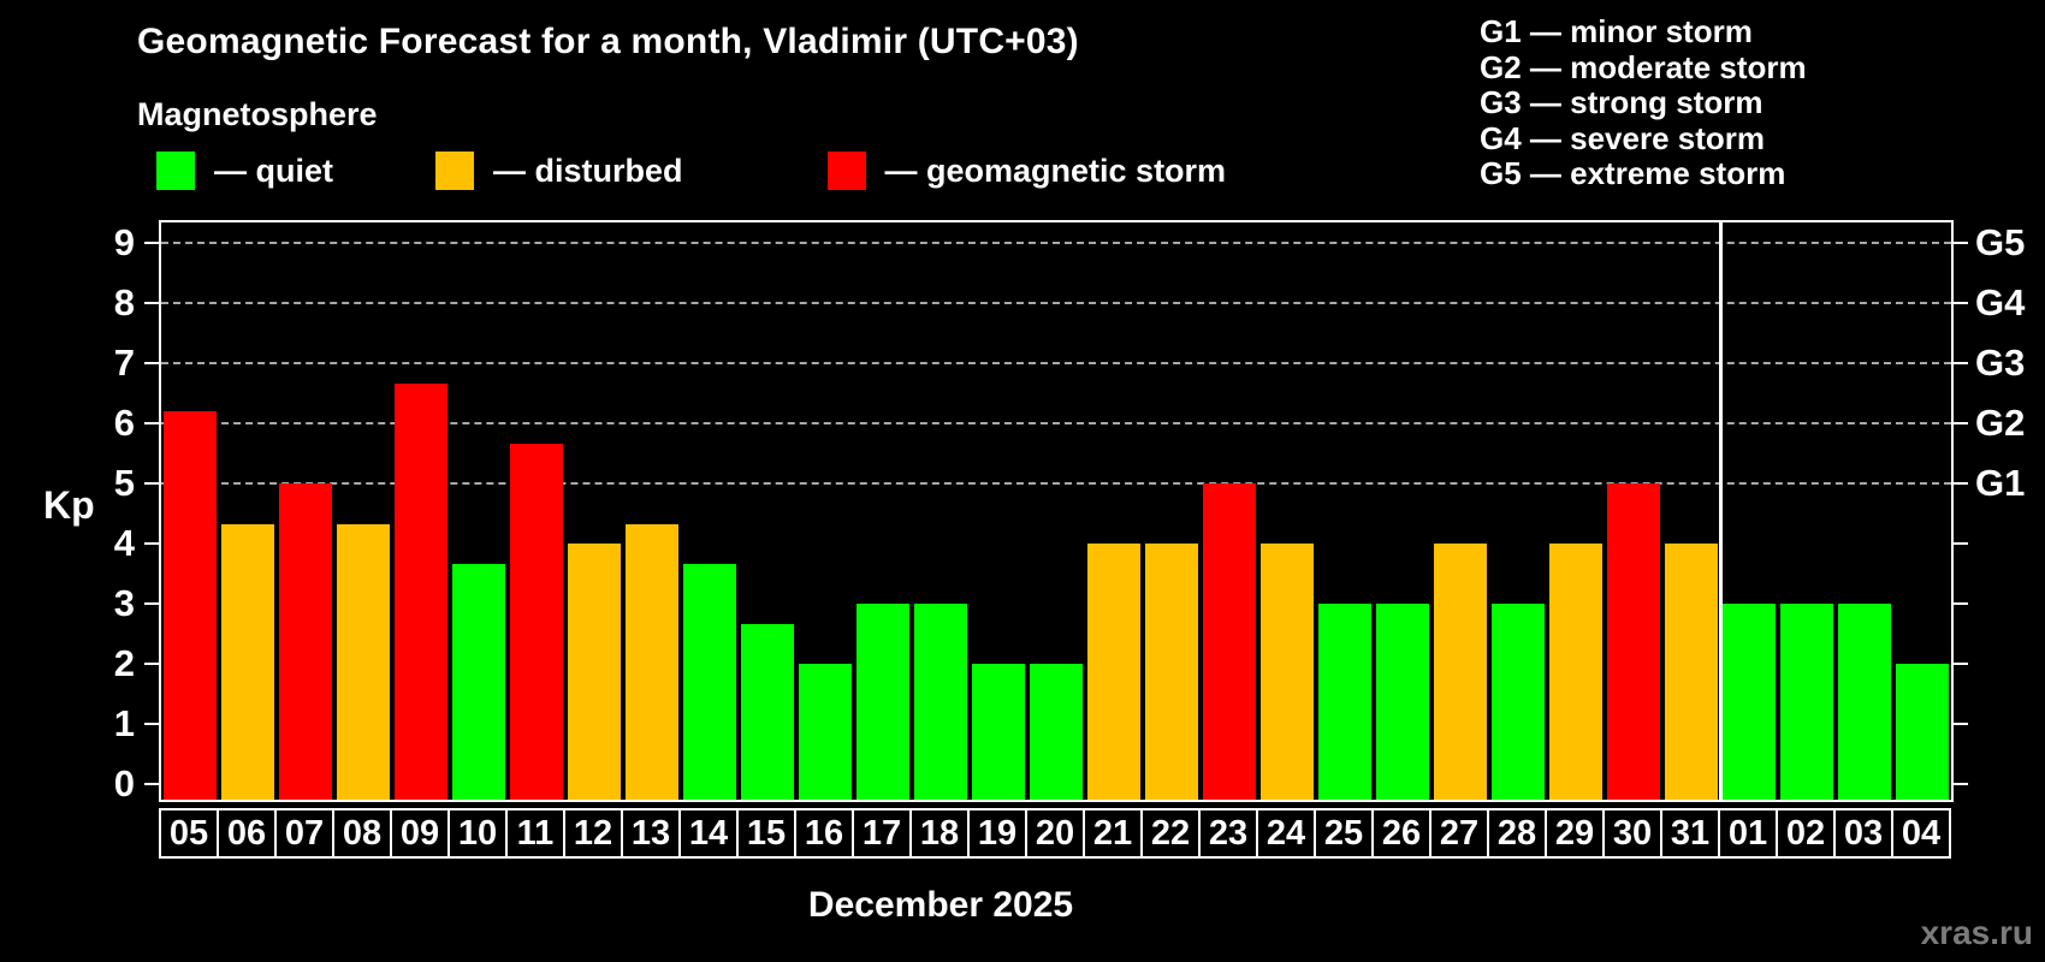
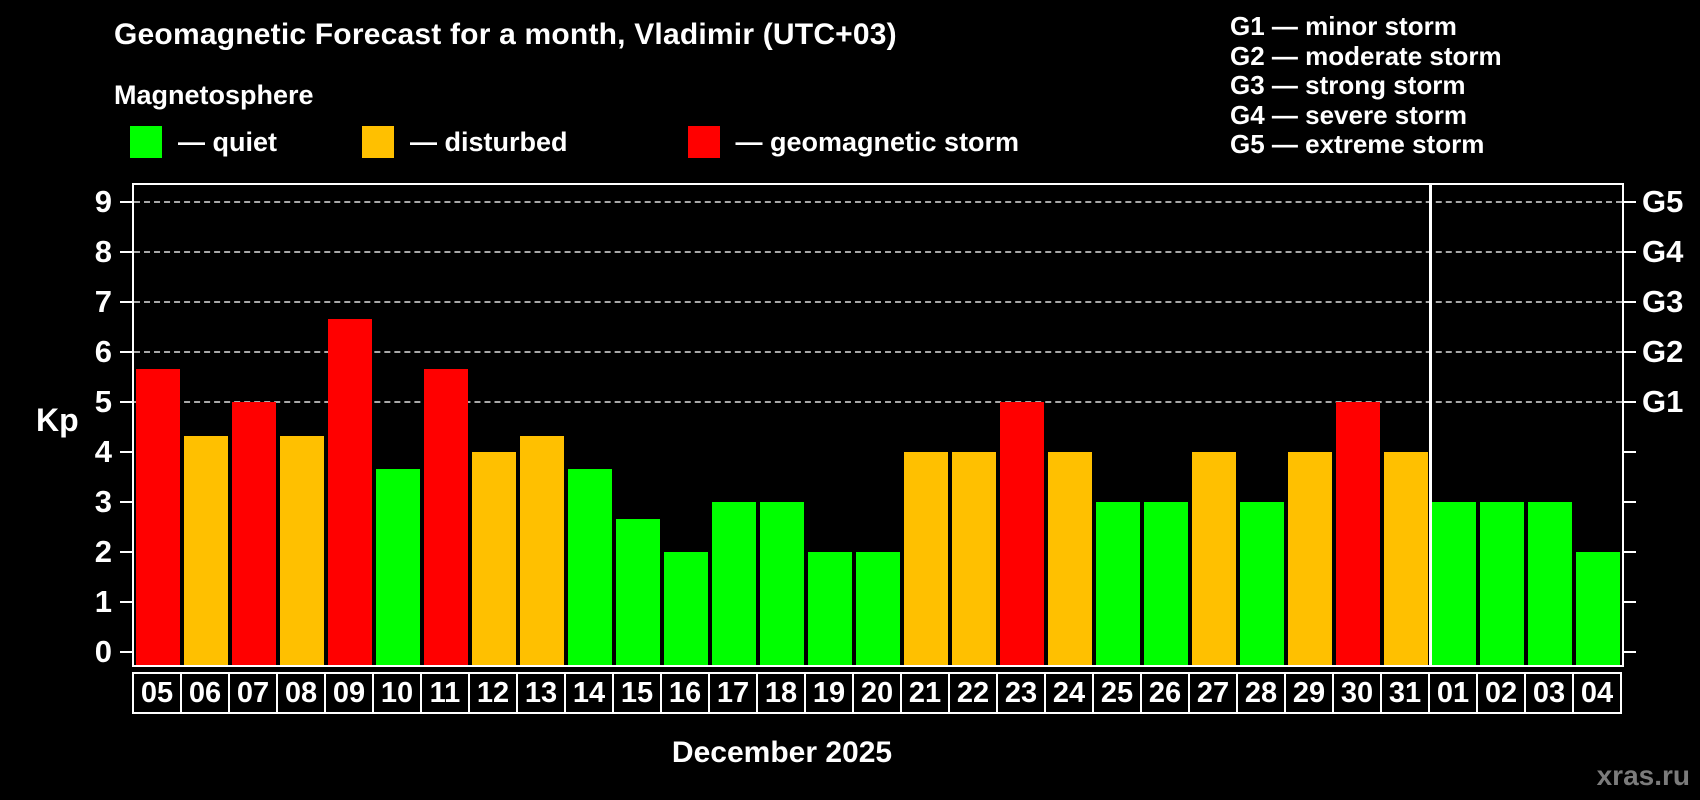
05: 6.2 -> 5.7
